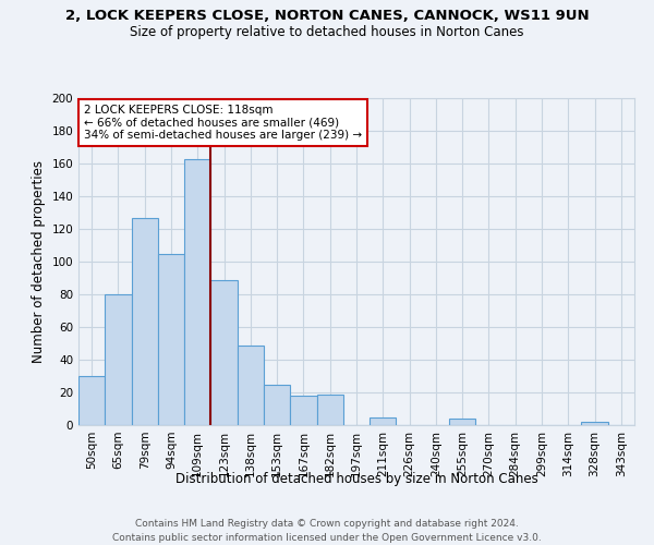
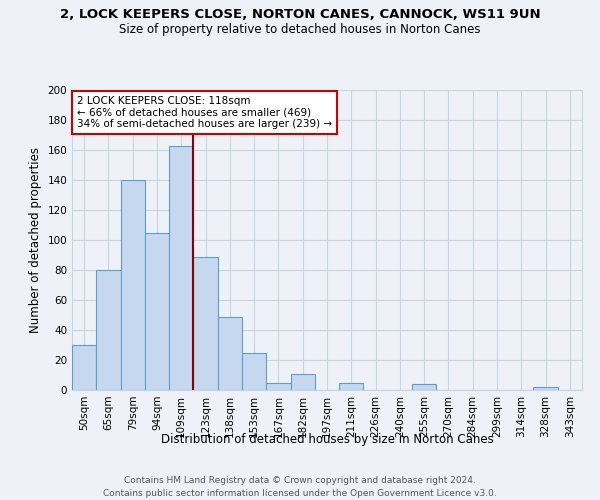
79sqm: 127 -> 140
167sqm: 18 -> 5
182sqm: 19 -> 11
